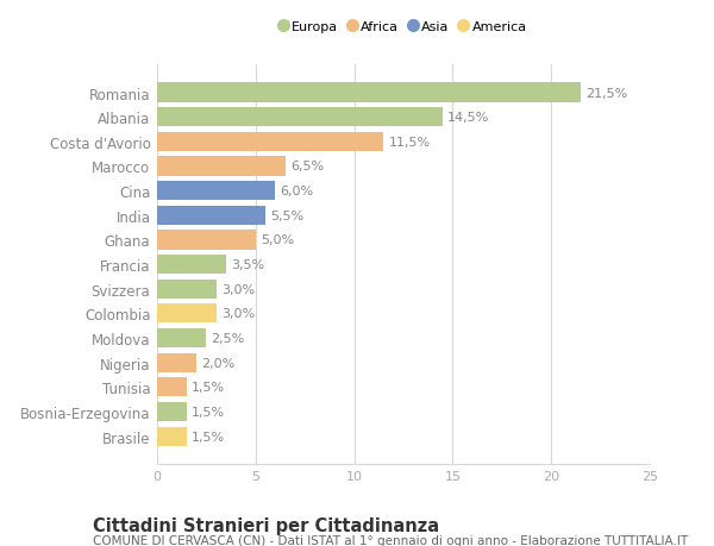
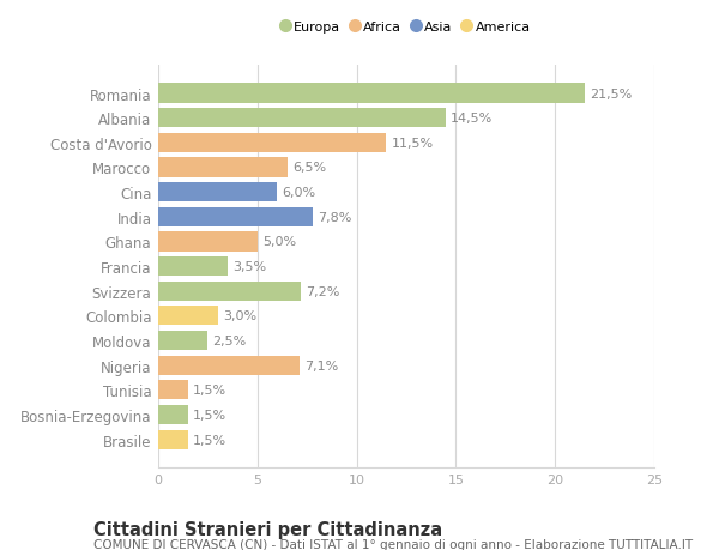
India: 5,5% -> 7,8%
Svizzera: 3,0% -> 7,2%
Nigeria: 2,0% -> 7,1%
